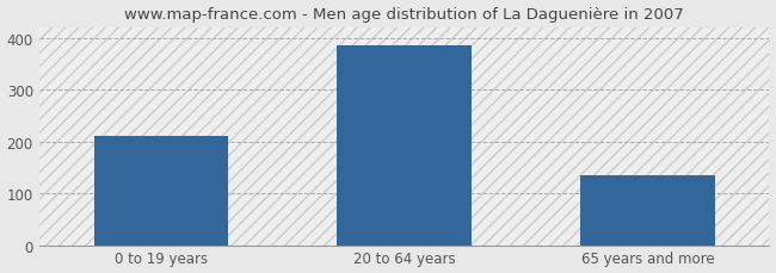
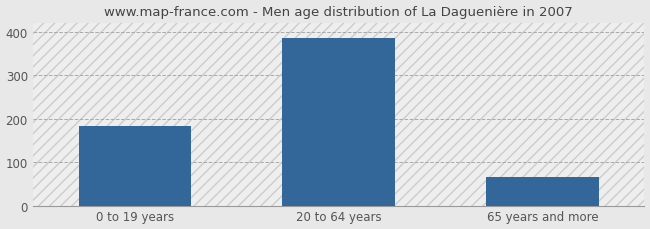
0 to 19 years: 210 -> 184
65 years and more: 135 -> 65
